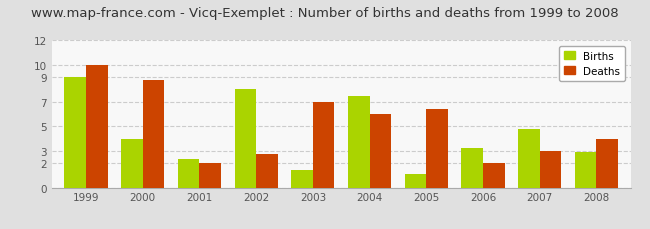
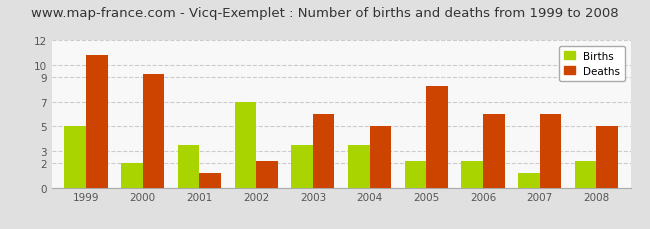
Births/1999: 9.0 -> 5.0
Deaths/1999: 10.0 -> 10.8
Births/2000: 4.0 -> 2.0
Deaths/2000: 8.8 -> 9.3
Births/2001: 2.3 -> 3.5
Deaths/2001: 2.0 -> 1.2
Births/2002: 8.0 -> 7.0
Deaths/2002: 2.7 -> 2.2
Births/2003: 1.4 -> 3.5
Deaths/2003: 7.0 -> 6.0
Births/2004: 7.5 -> 3.5
Deaths/2004: 6.0 -> 5.0
Births/2005: 1.1 -> 2.2
Deaths/2005: 6.4 -> 8.3
Births/2006: 3.2 -> 2.2
Deaths/2006: 2.0 -> 6.0
Births/2007: 4.8 -> 1.2
Deaths/2007: 3.0 -> 6.0
Births/2008: 2.9 -> 2.2
Deaths/2008: 4.0 -> 5.0
